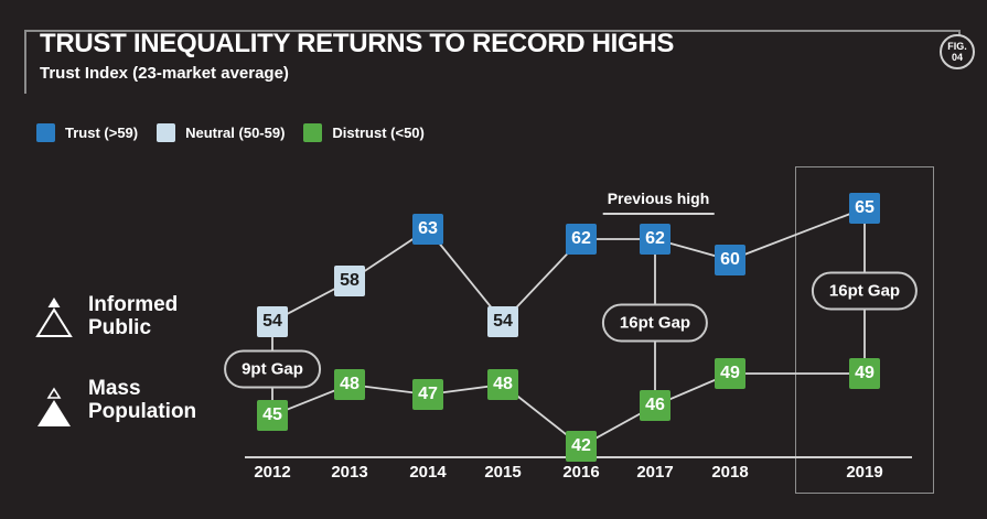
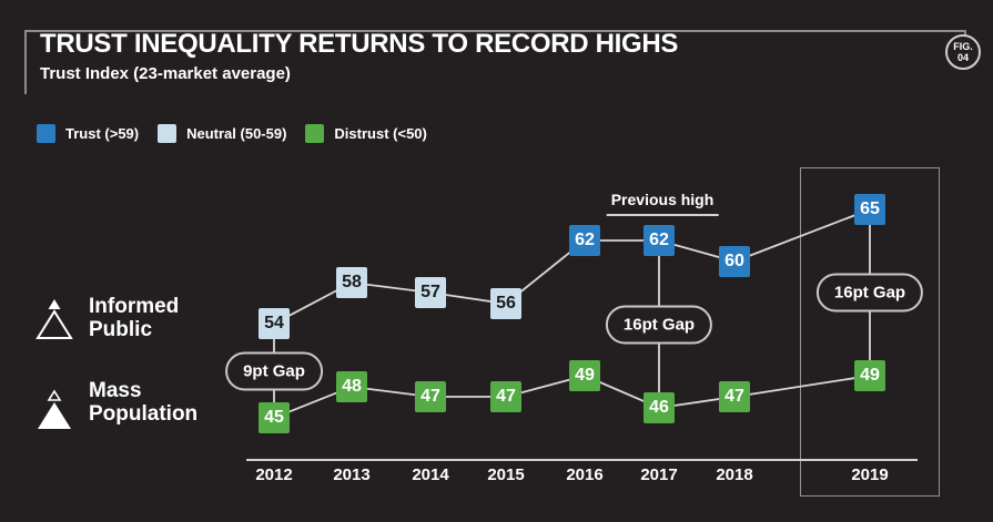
Informed Public/2014: 63 -> 57
Informed Public/2015: 54 -> 56
Mass Population/2015: 48 -> 47
Mass Population/2016: 42 -> 49
Mass Population/2018: 49 -> 47
